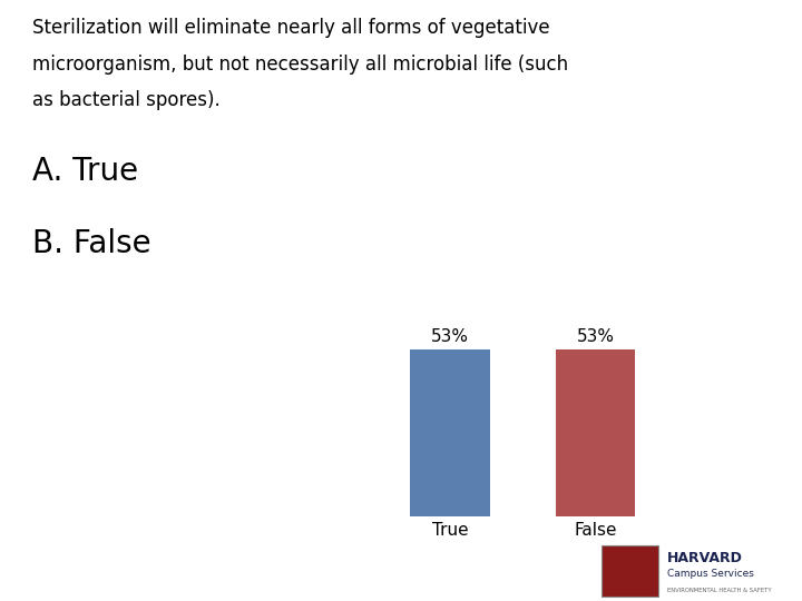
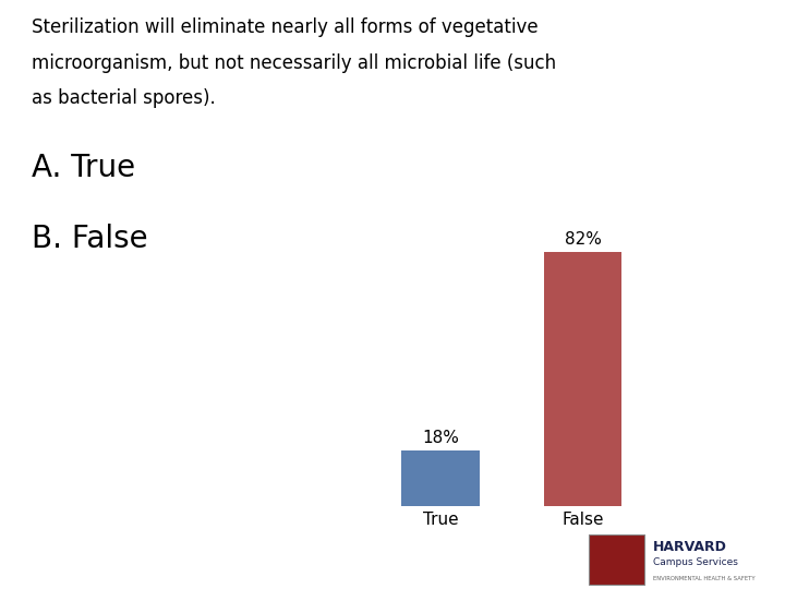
True: 53% -> 18%
False: 53% -> 82%
